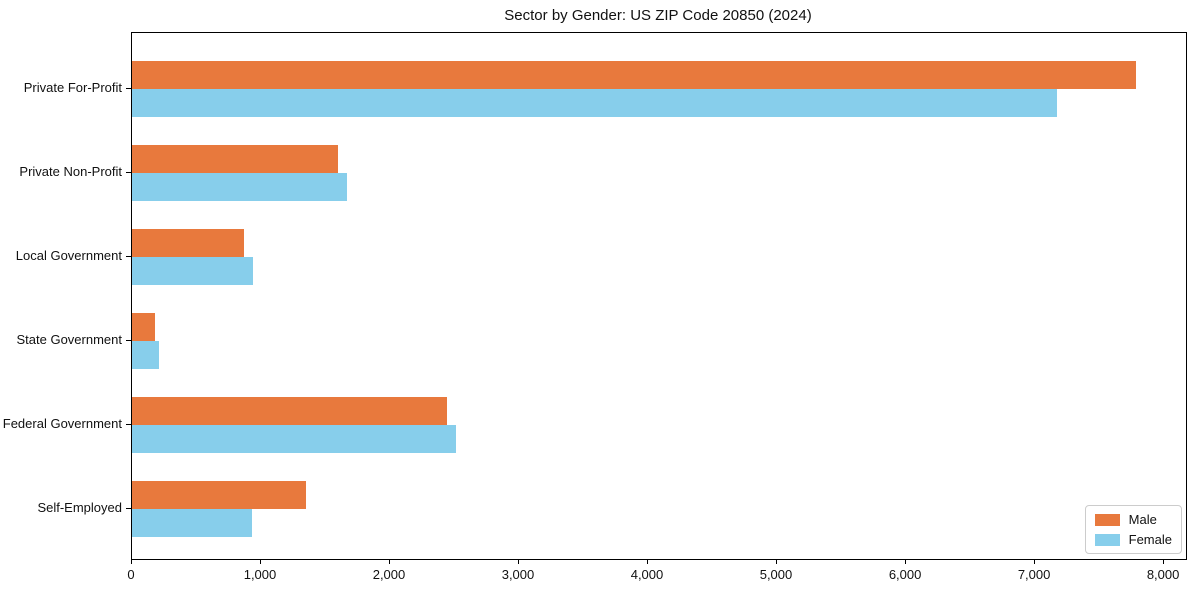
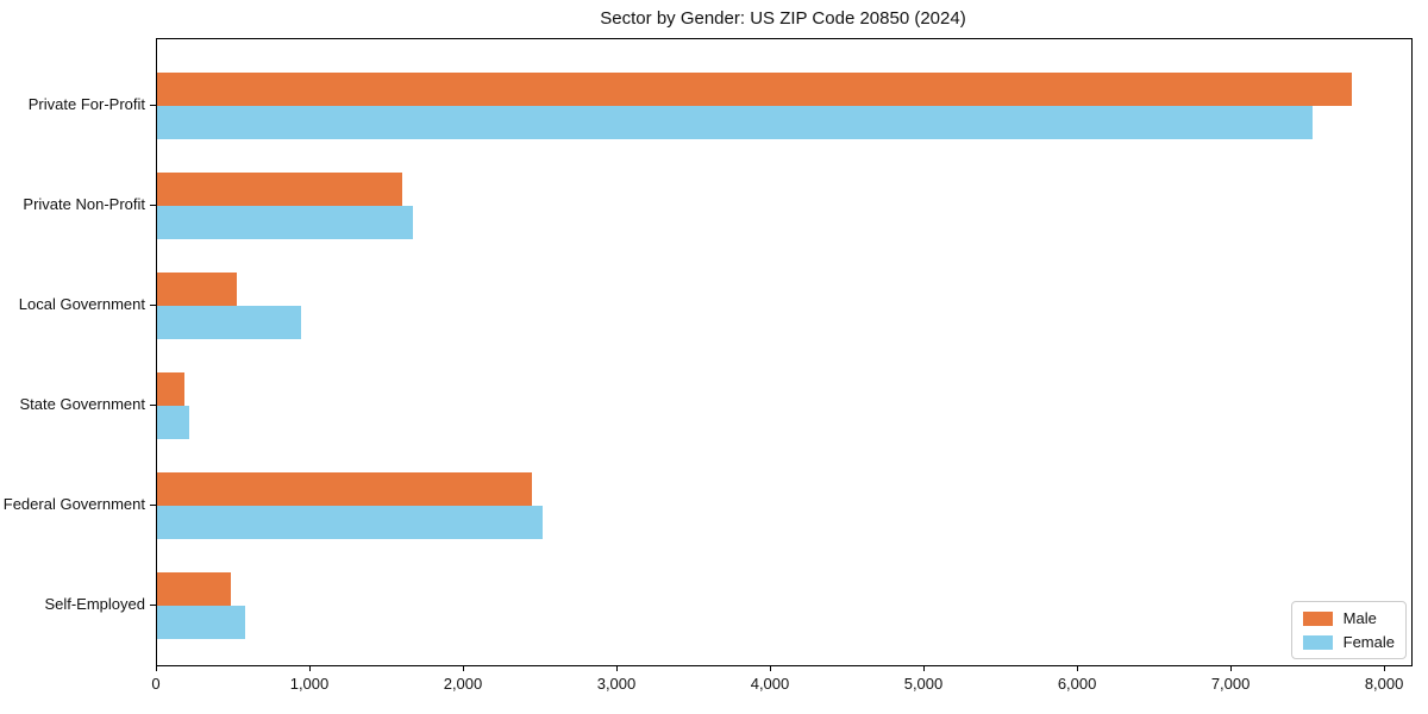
Female/Private For-Profit: 7170 -> 7530
Male/Local Government: 870 -> 520
Male/Self-Employed: 1350 -> 480
Female/Self-Employed: 930 -> 570
